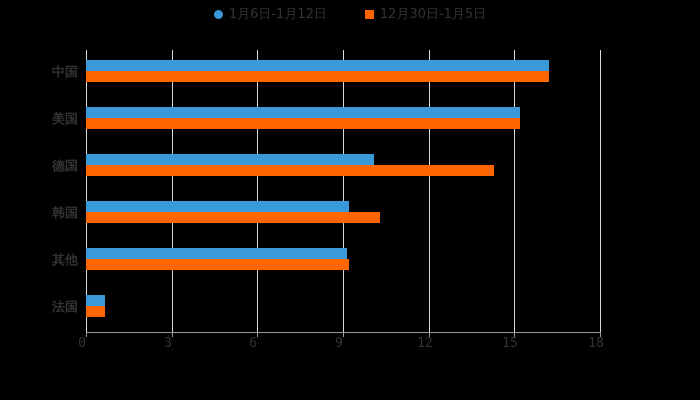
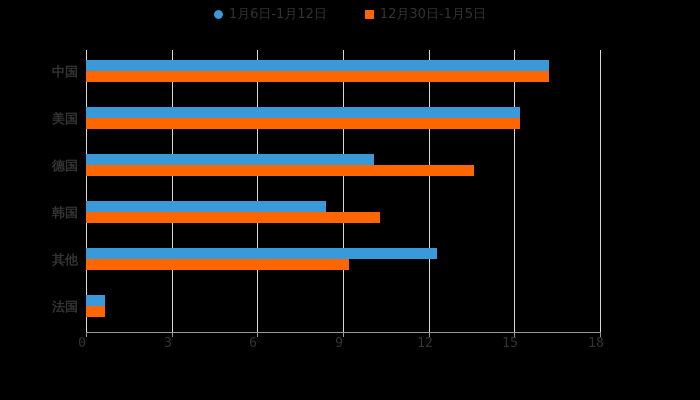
12月30日-1月5日/德国: 14.3 -> 13.6
1月6日-1月12日/韩国: 9.2 -> 8.4
1月6日-1月12日/其他: 9.2 -> 12.3
